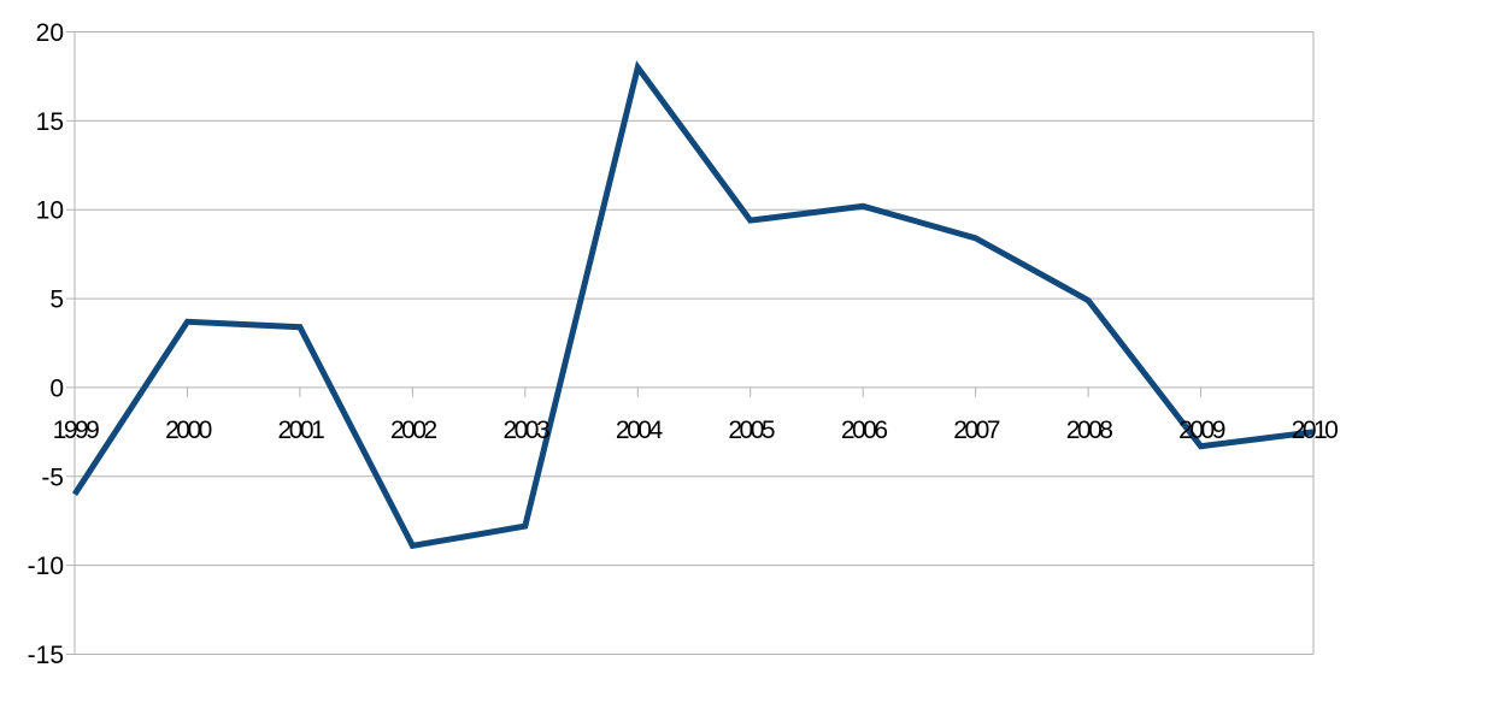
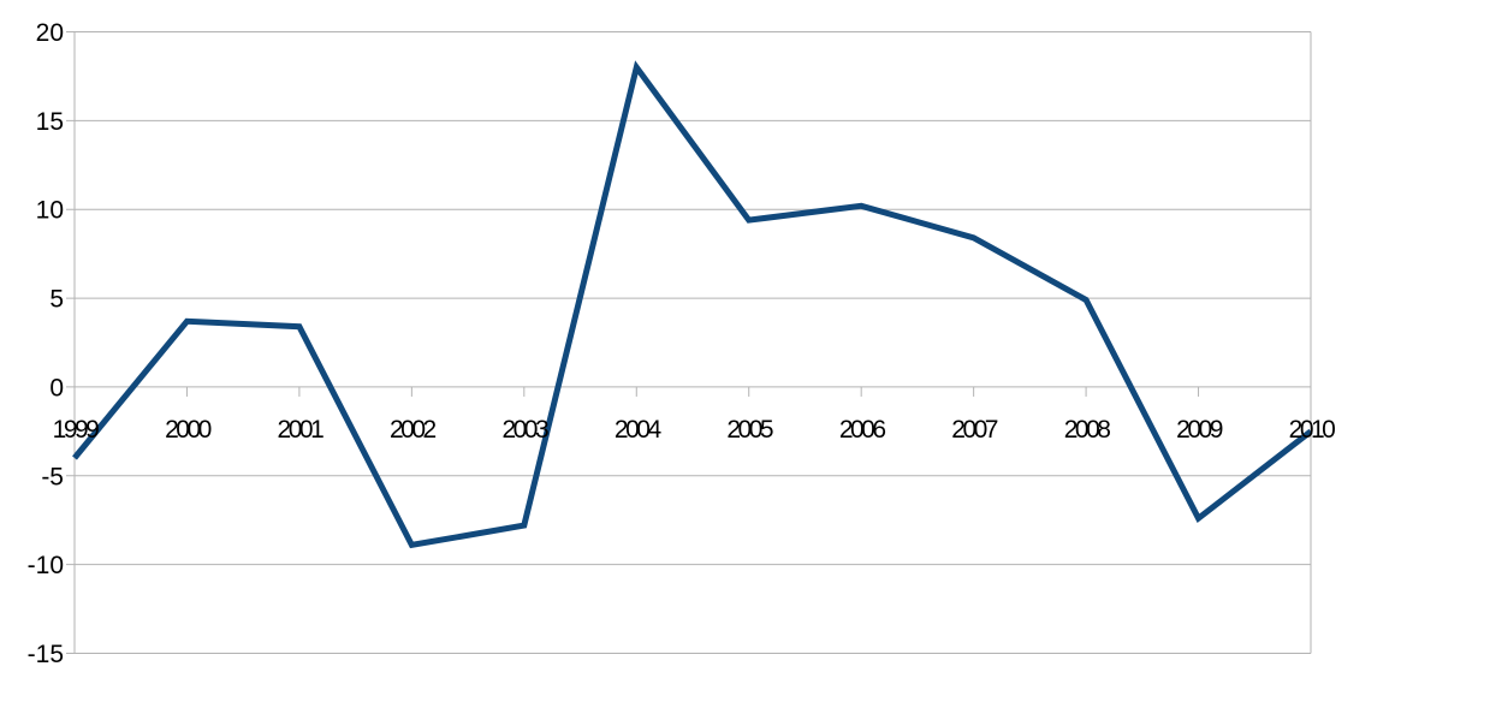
1999: -6.0 -> -4.0
2009: -3.3 -> -7.4
